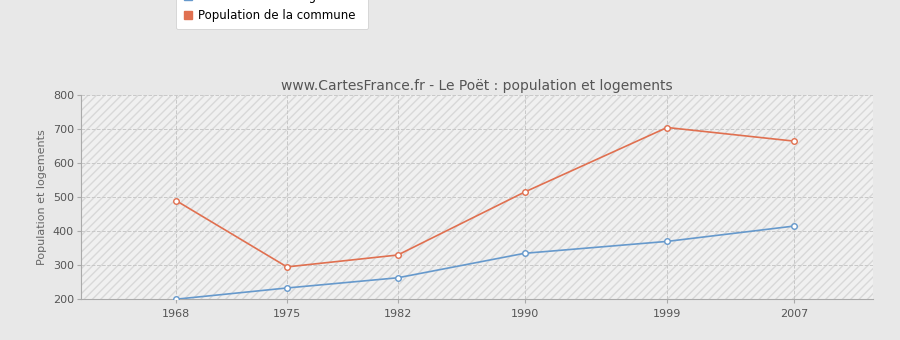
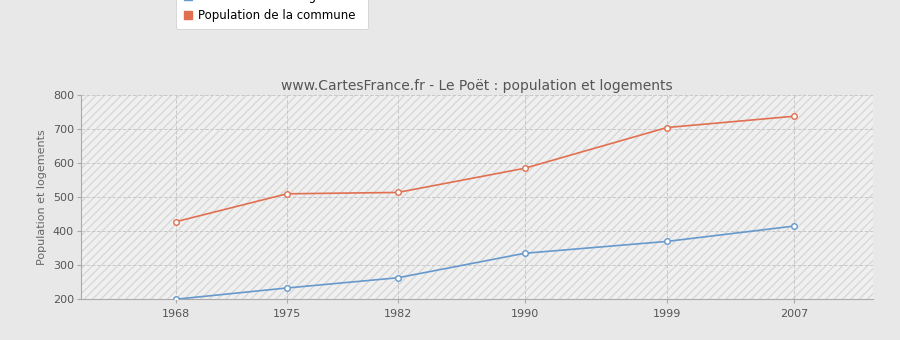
Population de la commune/1968: 490 -> 428
Population de la commune/1975: 295 -> 510
Population de la commune/1982: 330 -> 514
Population de la commune/1990: 515 -> 585
Population de la commune/2007: 665 -> 738
